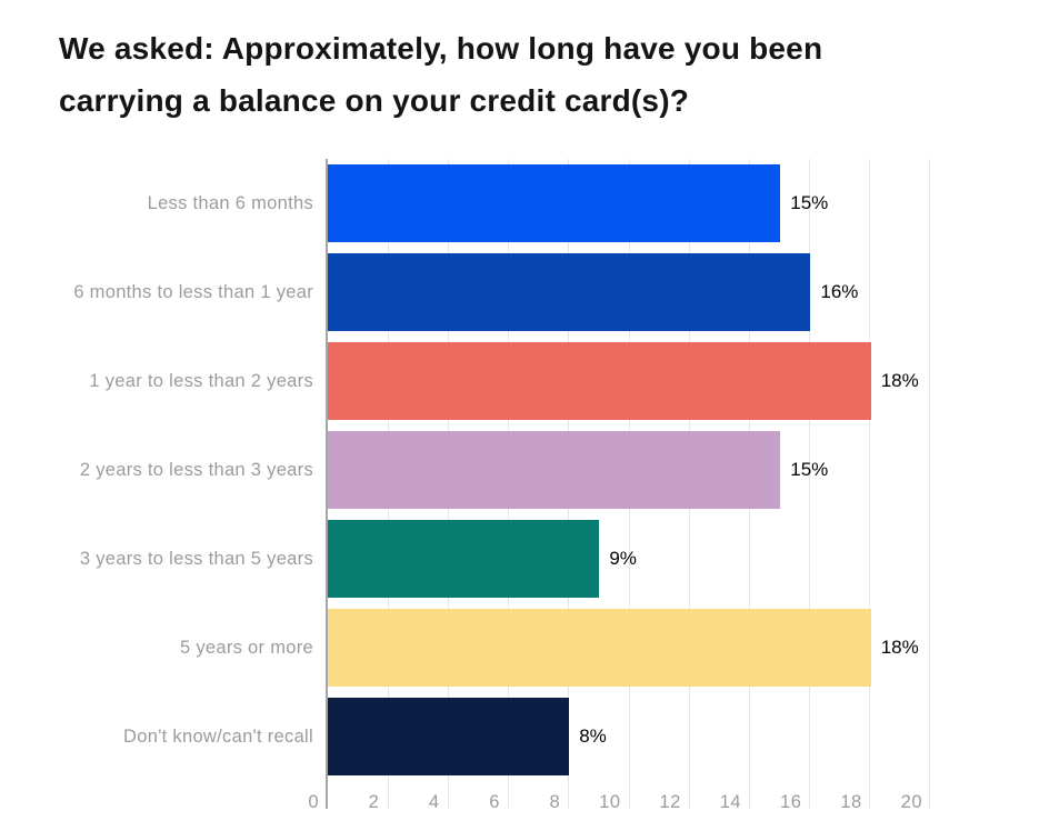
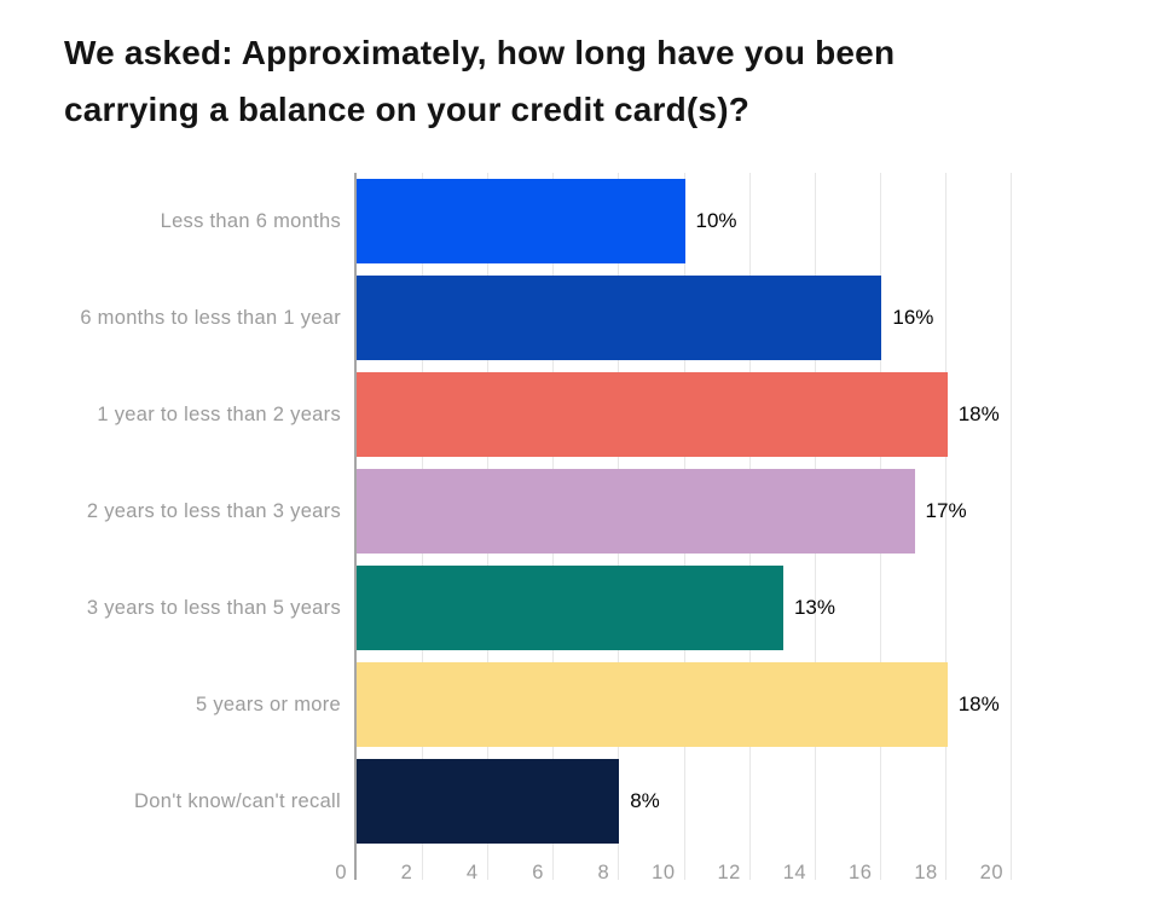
Less than 6 months: 15% -> 10%
2 years to less than 3 years: 15% -> 17%
3 years to less than 5 years: 9% -> 13%
